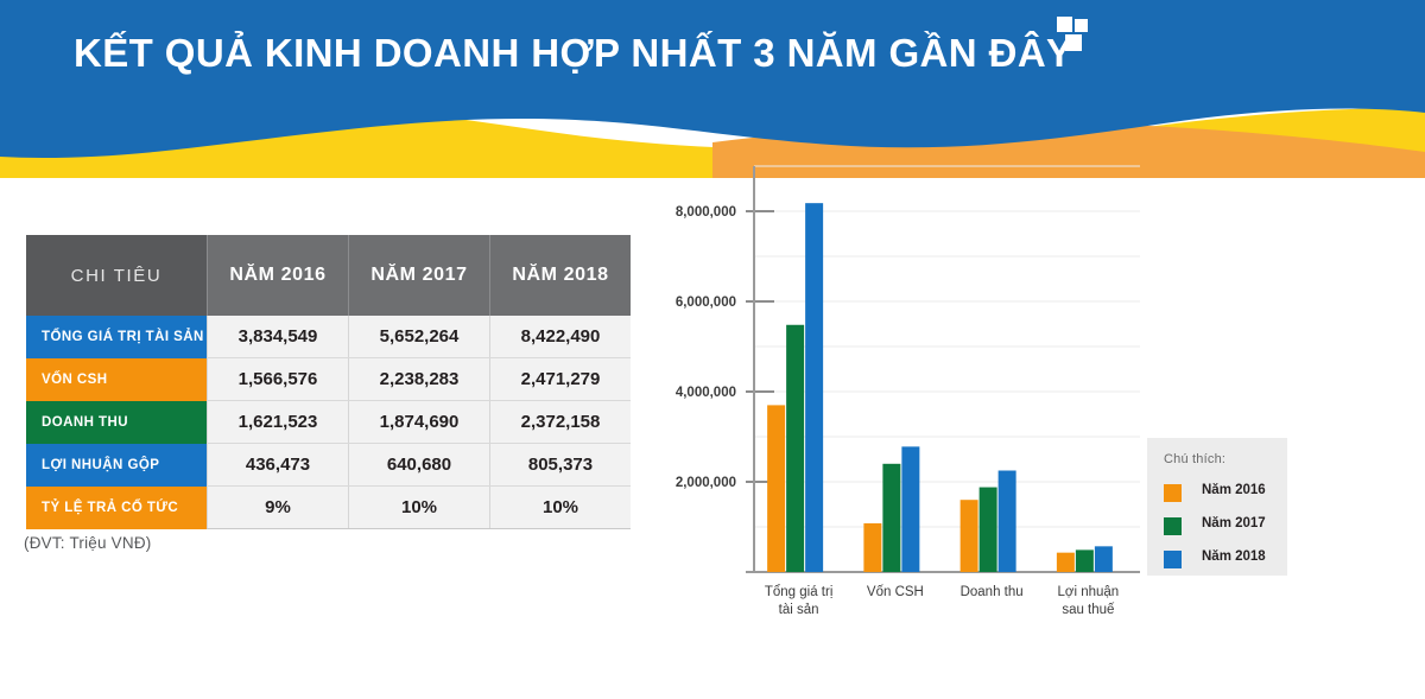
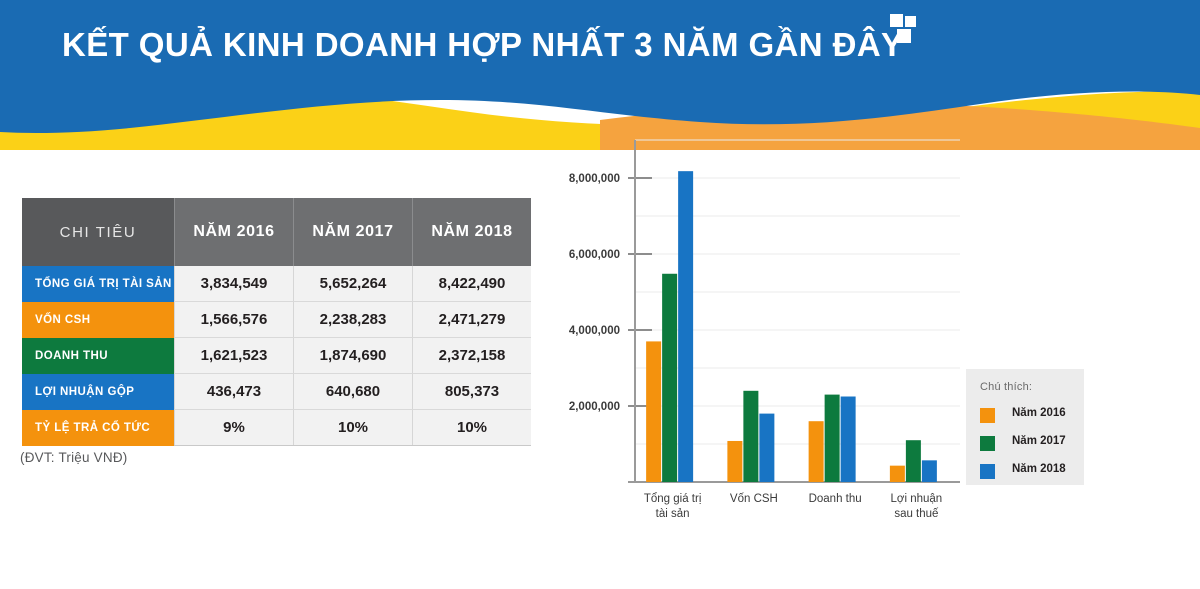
Năm 2018/Vốn CSH: 2800000 -> 1800000
Năm 2017/Doanh thu: 1900000 -> 2300000
Năm 2017/Lợi nhuận sau thuế: 500000 -> 1100000
